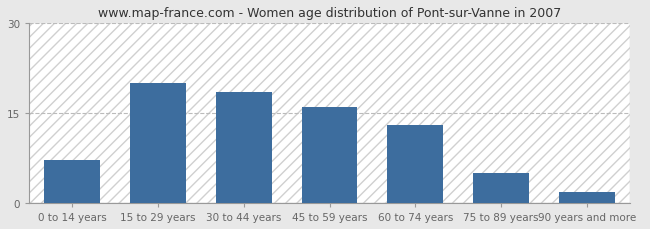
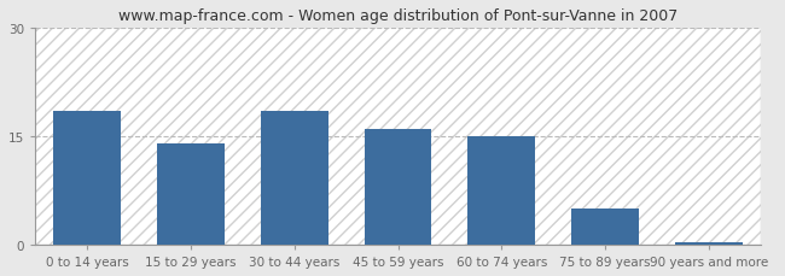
0 to 14 years: 7.2 -> 18.5
15 to 29 years: 20.0 -> 14.0
60 to 74 years: 13.0 -> 15.0
90 years and more: 1.8 -> 0.3
